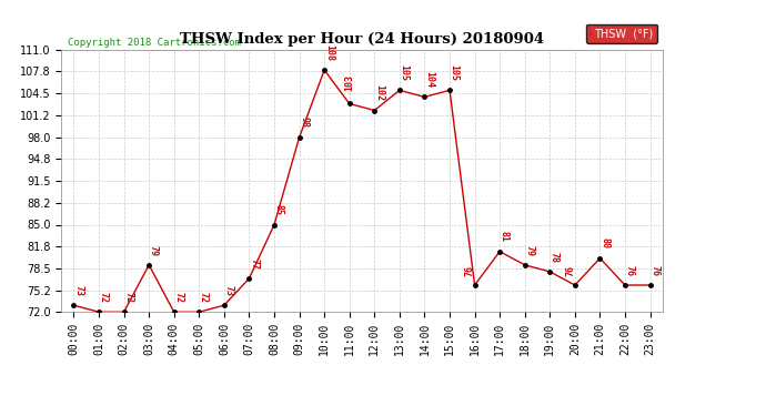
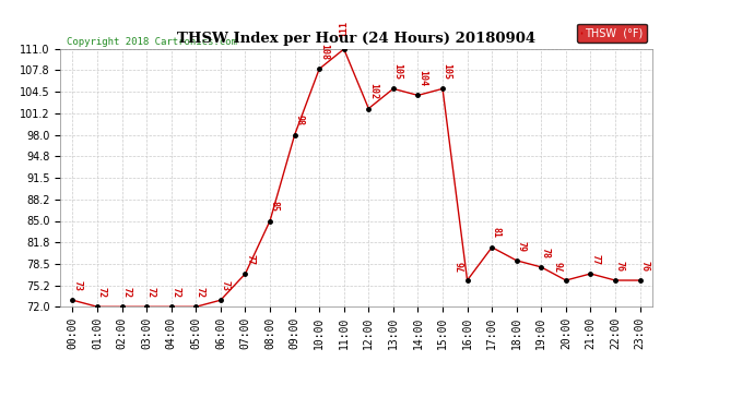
03:00: 79 -> 72
11:00: 103 -> 111
21:00: 80 -> 77
